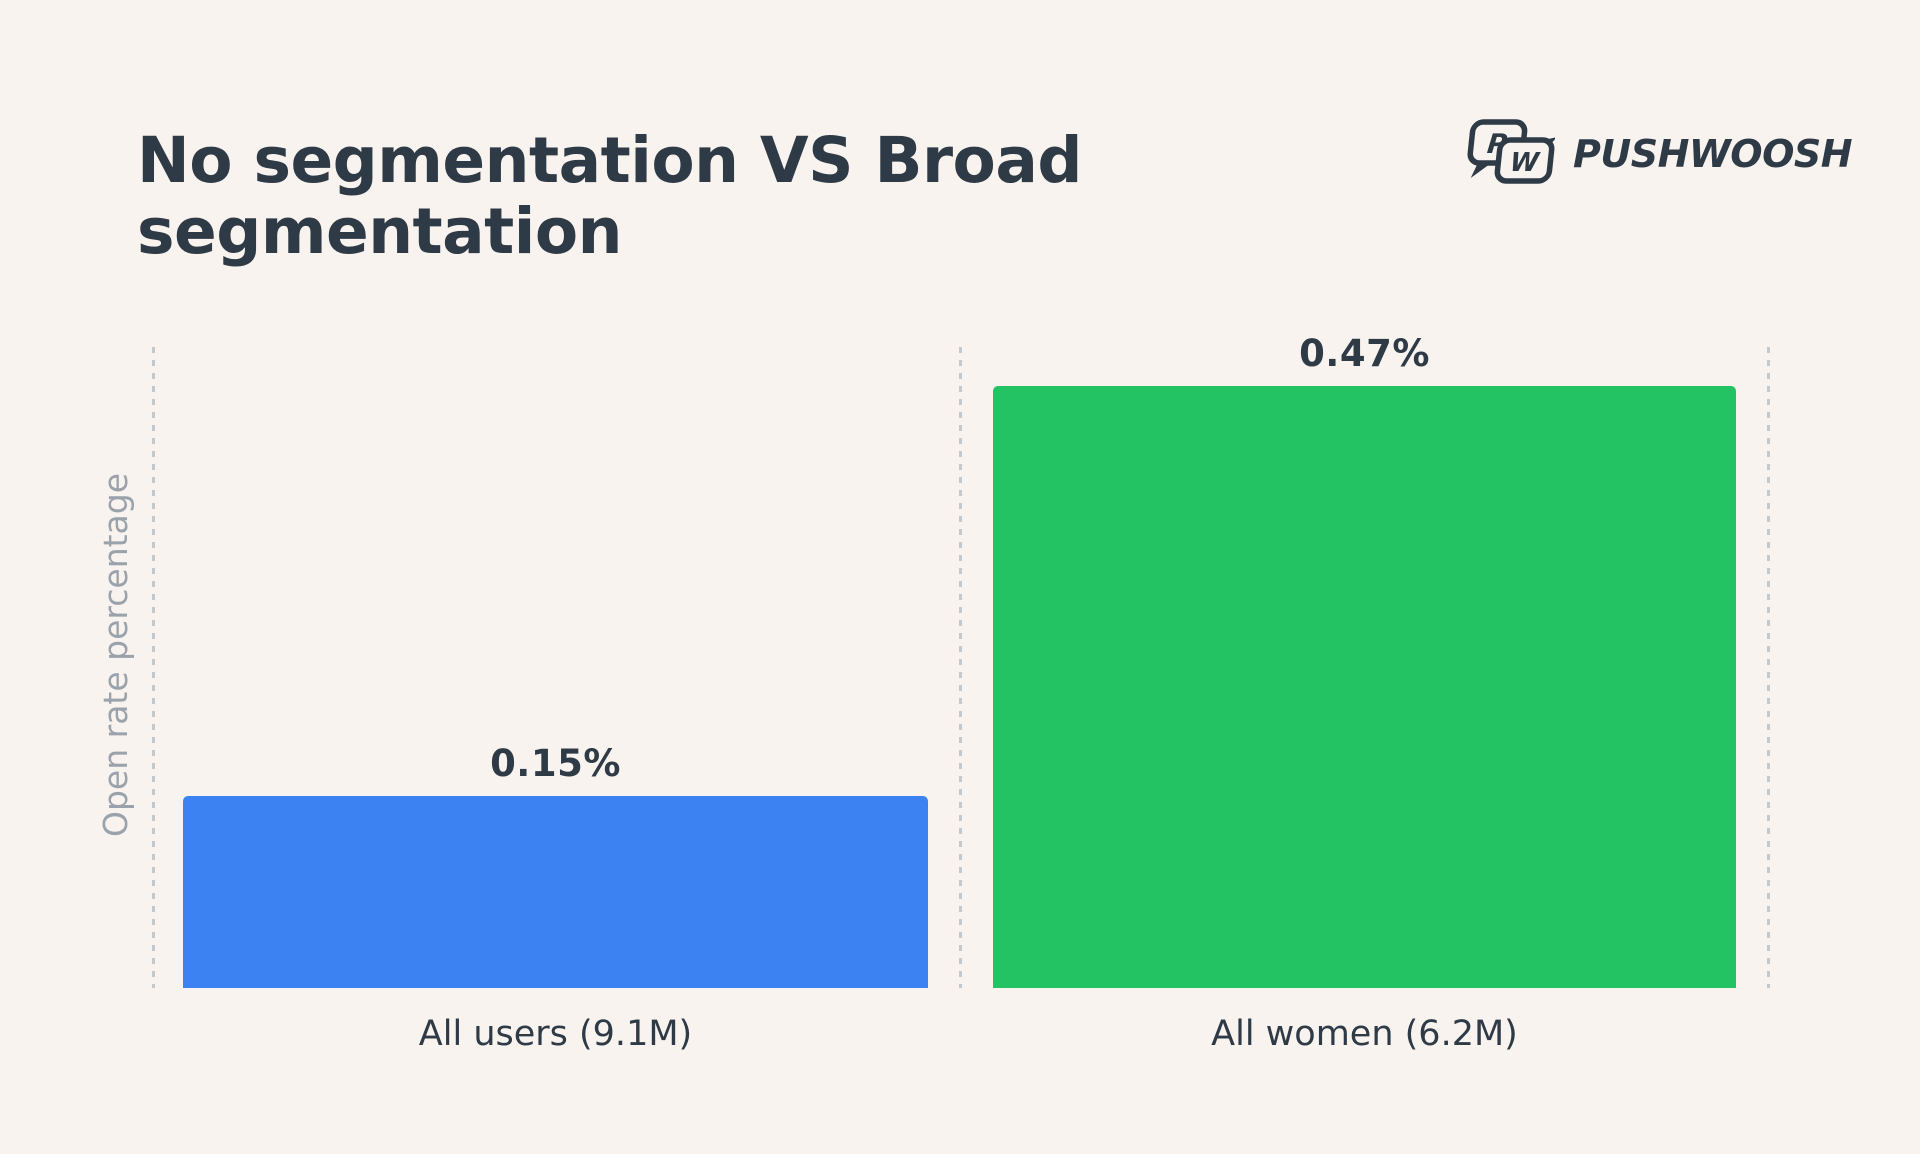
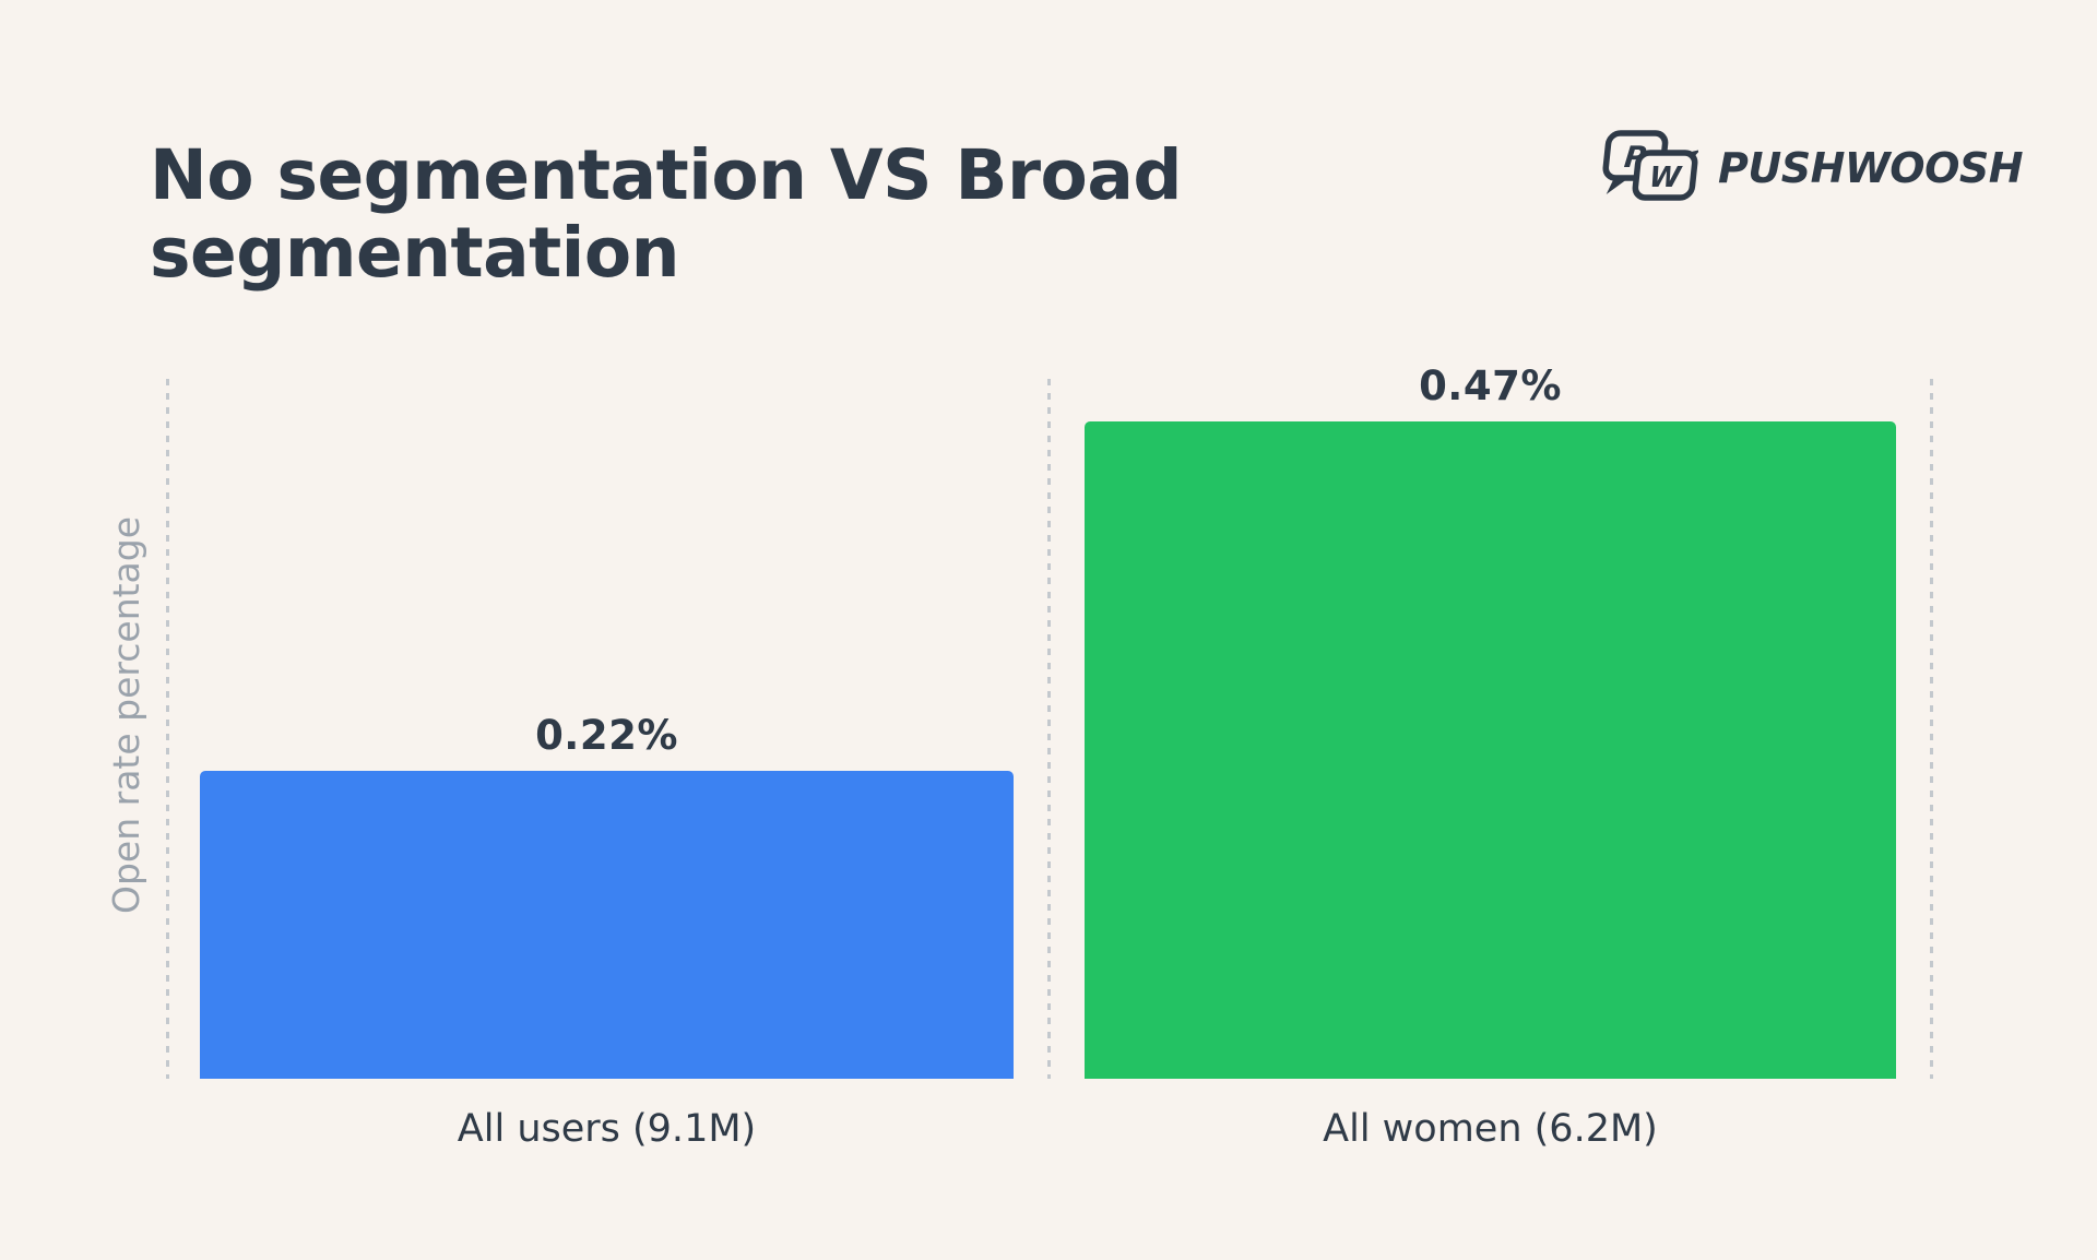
All users (9.1M): 0.15% -> 0.22%
